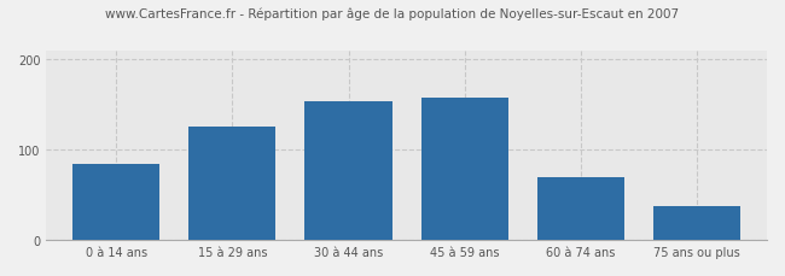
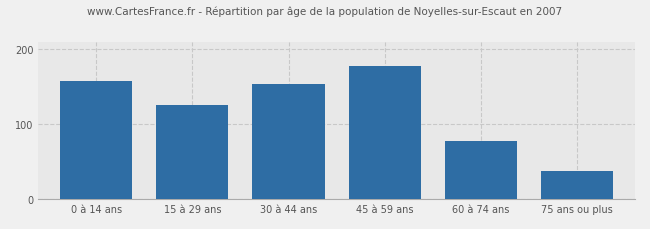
0 à 14 ans: 84 -> 158
45 à 59 ans: 158 -> 177
60 à 74 ans: 70 -> 78
